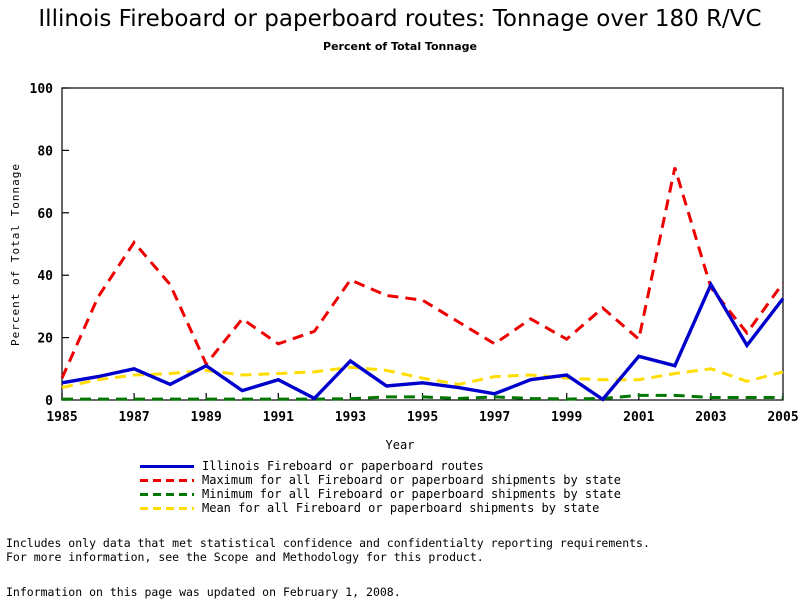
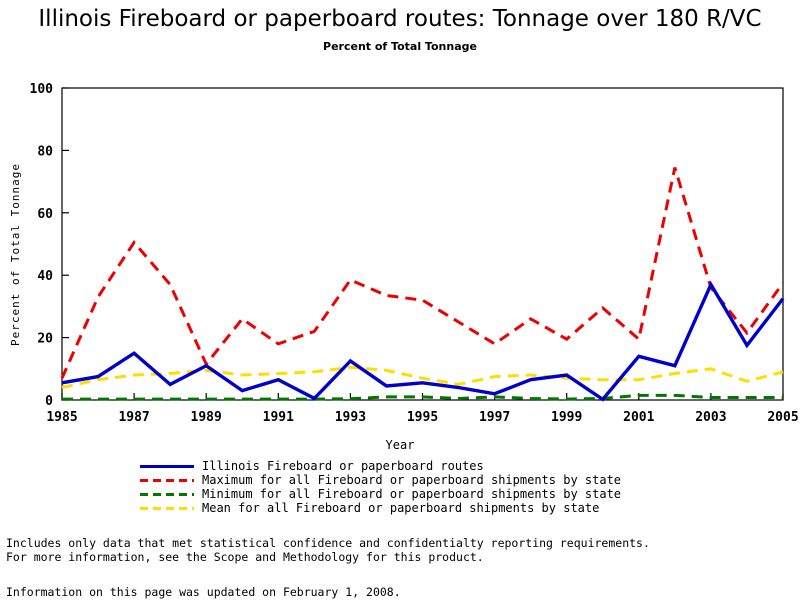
Illinois Fireboard or paperboard routes/1987: 10 -> 15
